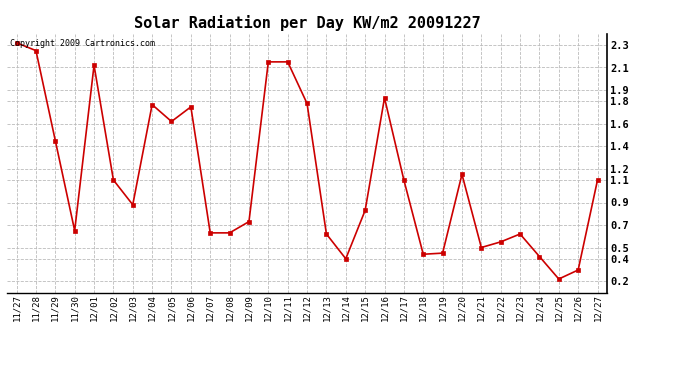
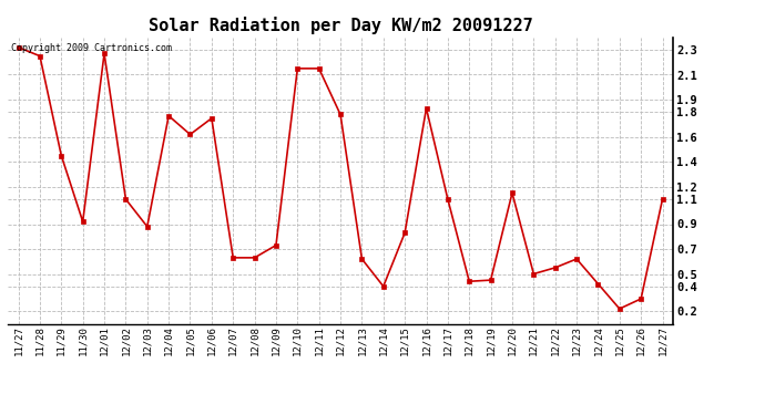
11/30: 0.65 -> 0.92
12/01: 2.12 -> 2.27
